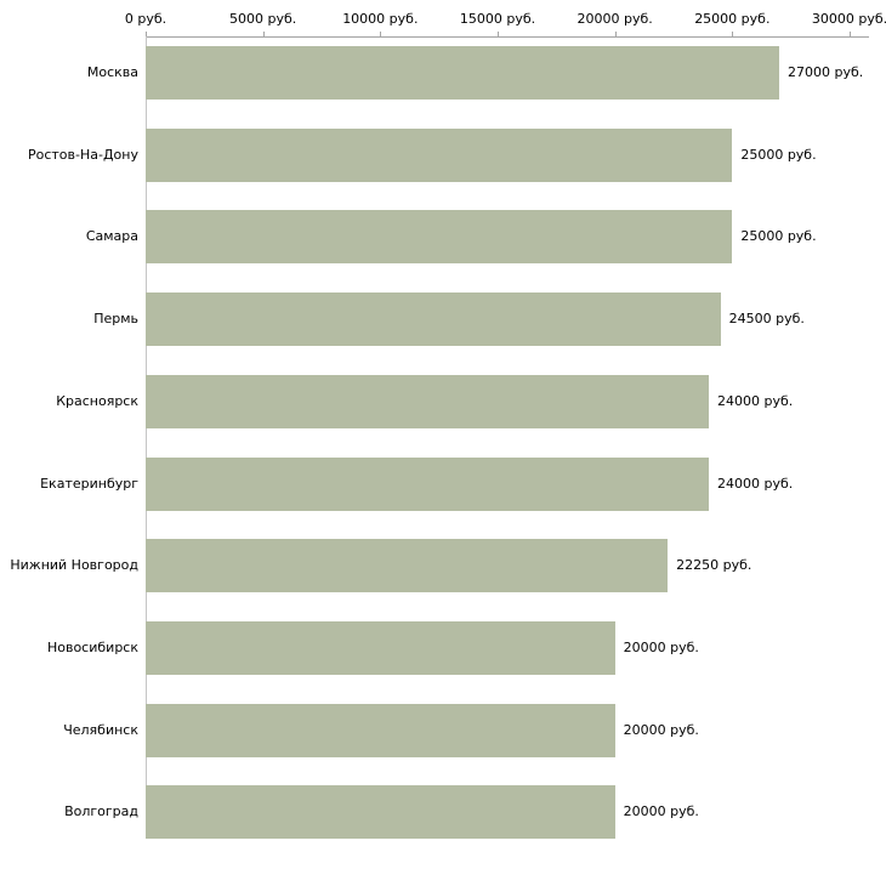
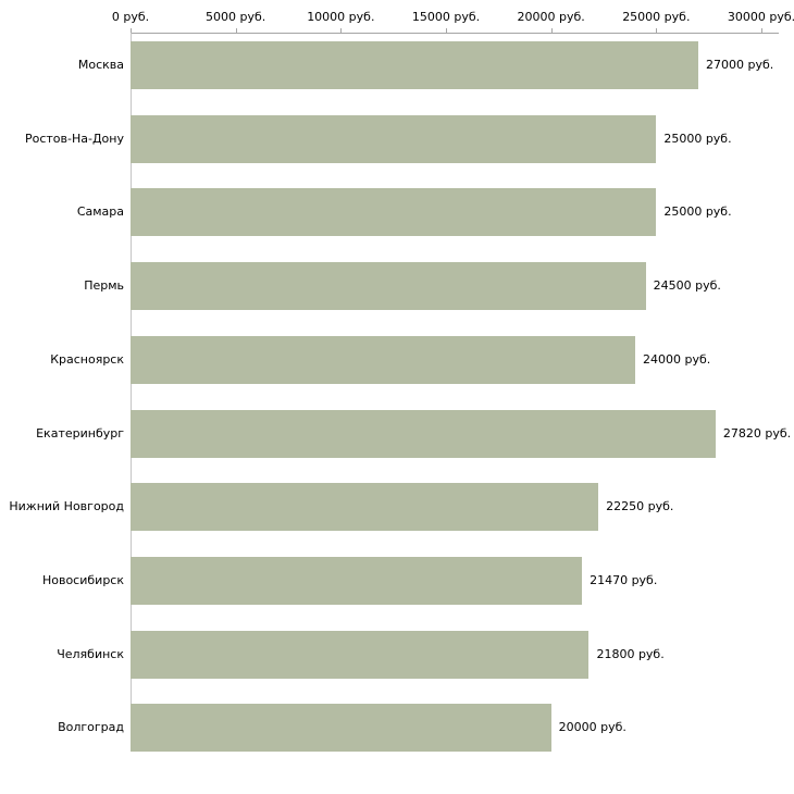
Екатеринбург: 24000 -> 27820
Новосибирск: 20000 -> 21470
Челябинск: 20000 -> 21800
